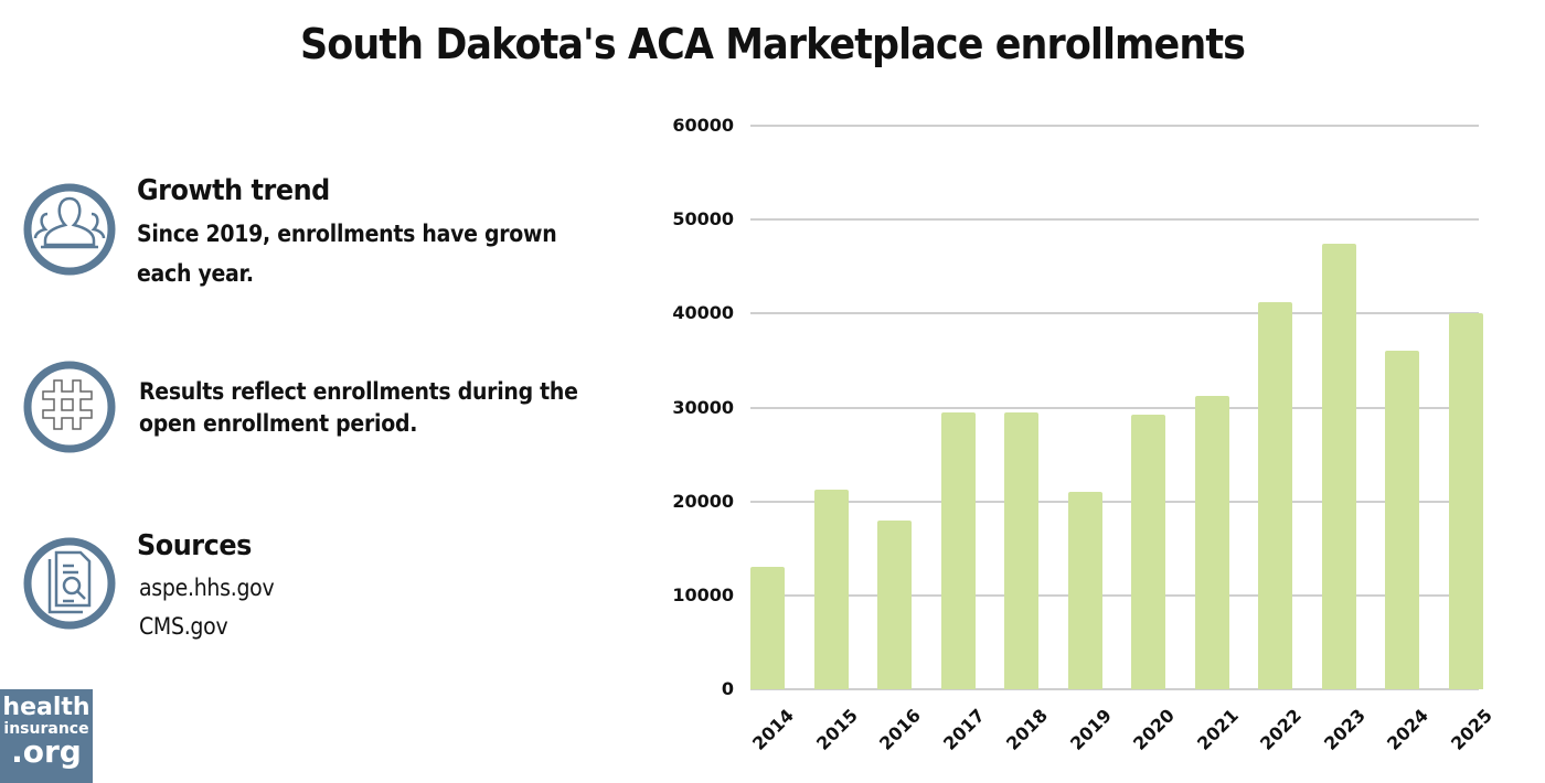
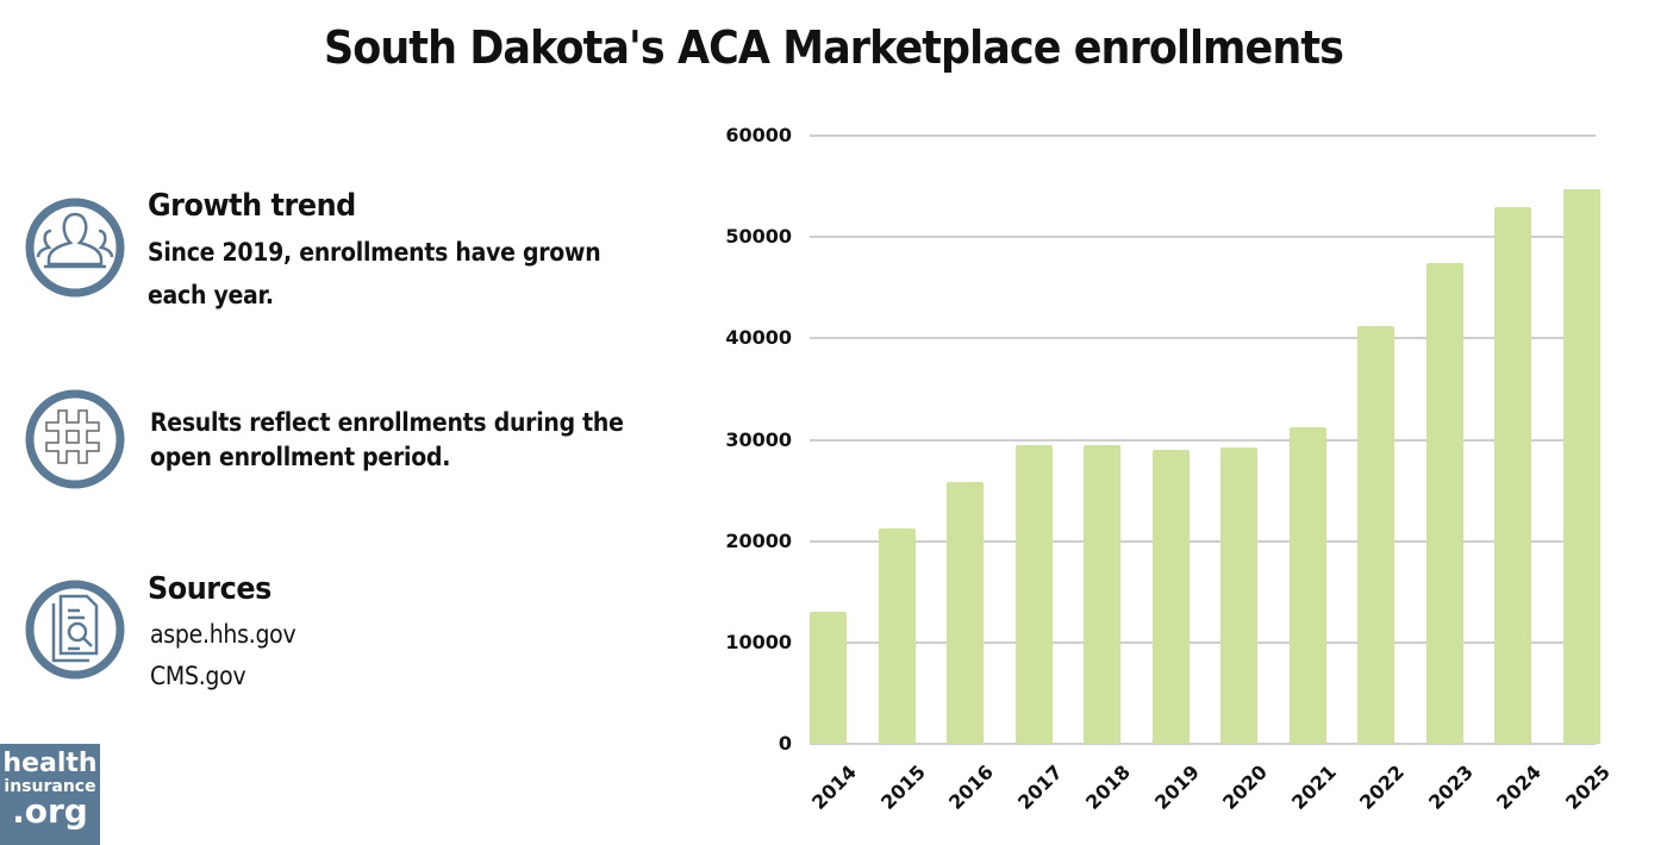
2016: 18000 -> 26000
2019: 21000 -> 29000
2024: 36000 -> 53000
2025: 40000 -> 55000
